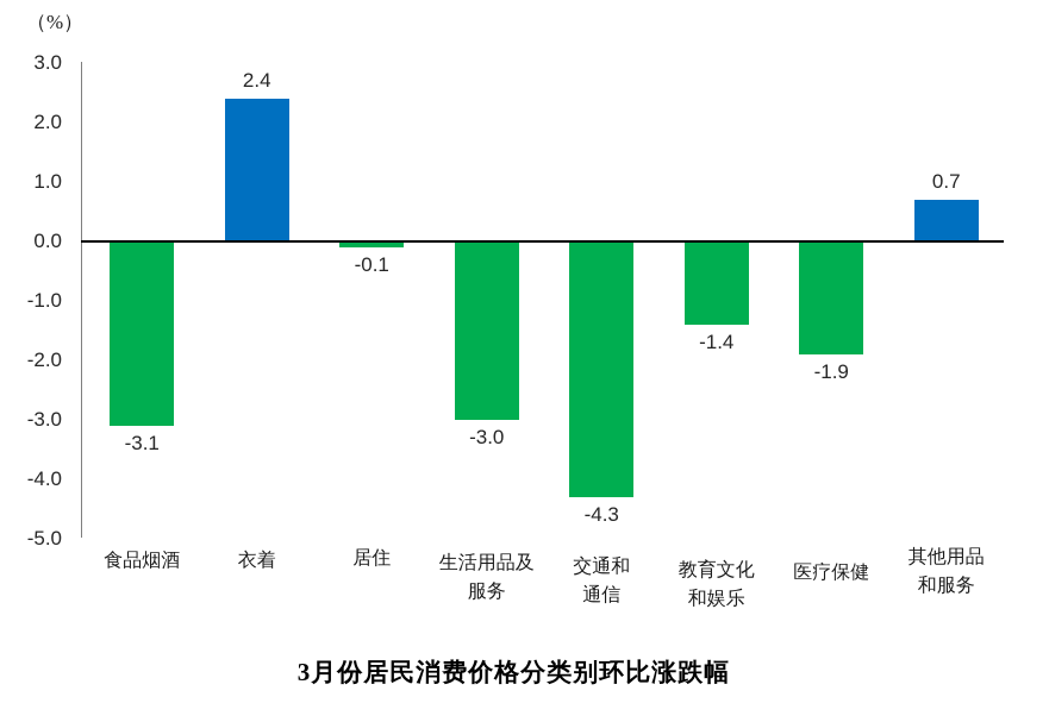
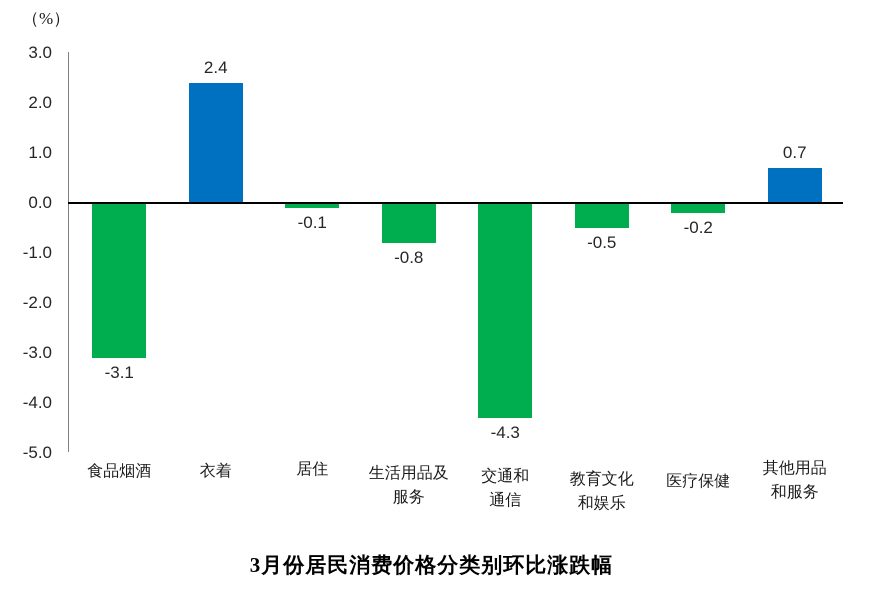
生活用品及服务: -3.0 -> -0.8
教育文化和娱乐: -1.4 -> -0.5
医疗保健: -1.9 -> -0.2
